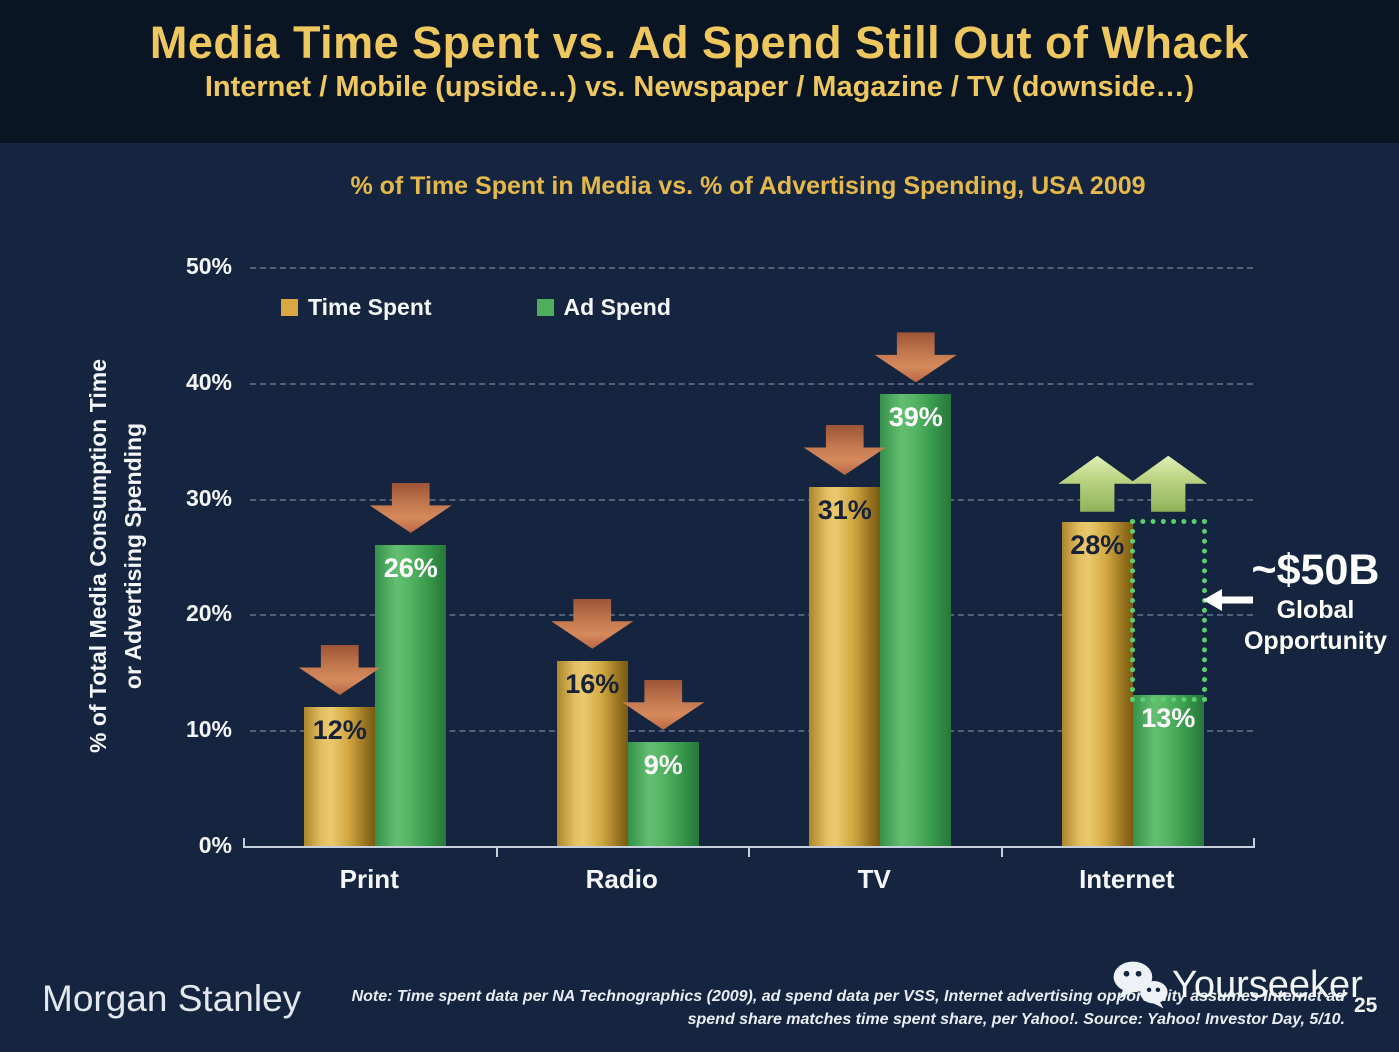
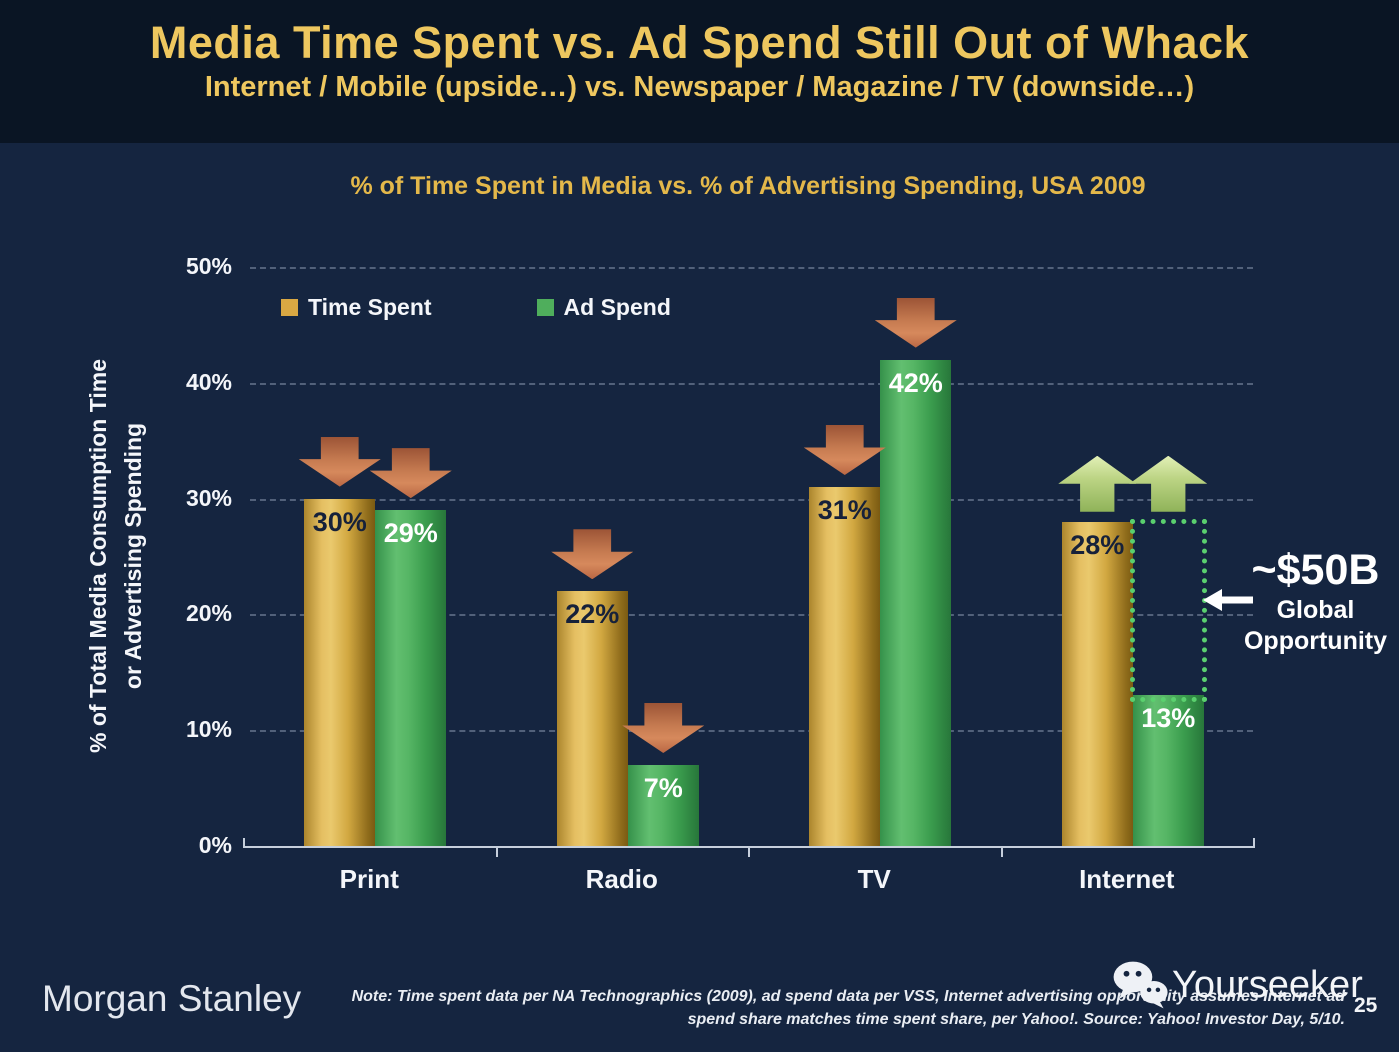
Time Spent/Print: 12% -> 30%
Ad Spend/Print: 26% -> 29%
Time Spent/Radio: 16% -> 22%
Ad Spend/Radio: 9% -> 7%
Ad Spend/TV: 39% -> 42%
